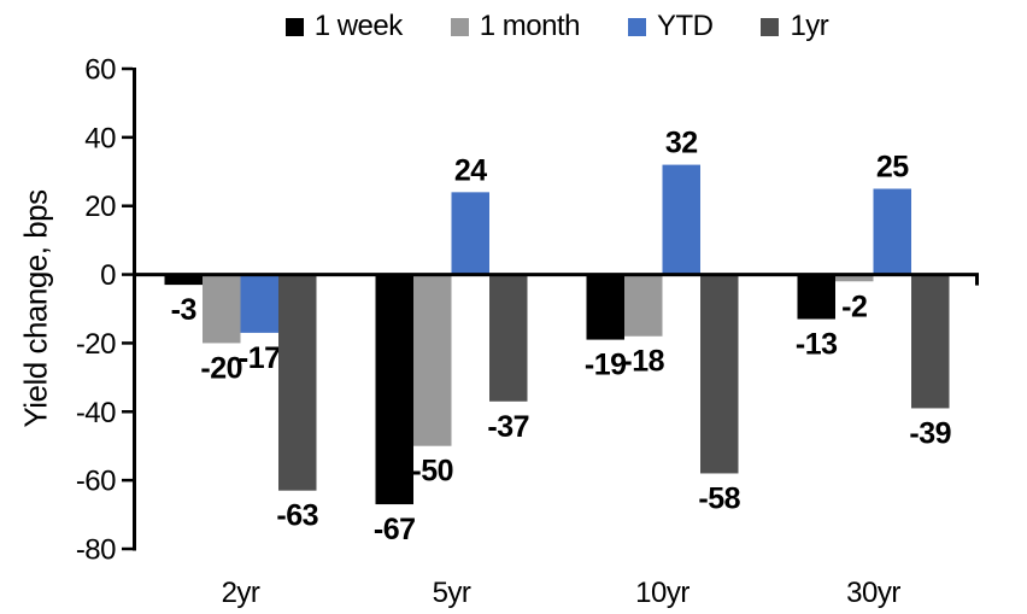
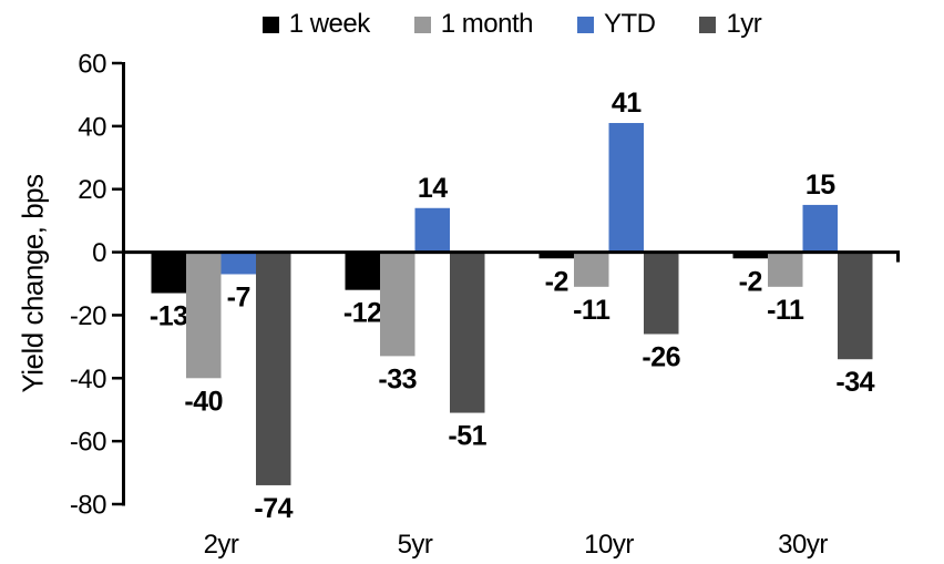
1 week/2yr: -3 -> -13
1 month/2yr: -20 -> -40
YTD/2yr: -17 -> -7
1yr/2yr: -63 -> -74
1 week/5yr: -67 -> -12
1 month/5yr: -50 -> -33
YTD/5yr: 24 -> 14
1yr/5yr: -37 -> -51
1 week/10yr: -19 -> -2
1 month/10yr: -18 -> -11
YTD/10yr: 32 -> 41
1yr/10yr: -58 -> -26
1 week/30yr: -13 -> -2
1 month/30yr: -2 -> -11
YTD/30yr: 25 -> 15
1yr/30yr: -39 -> -34
